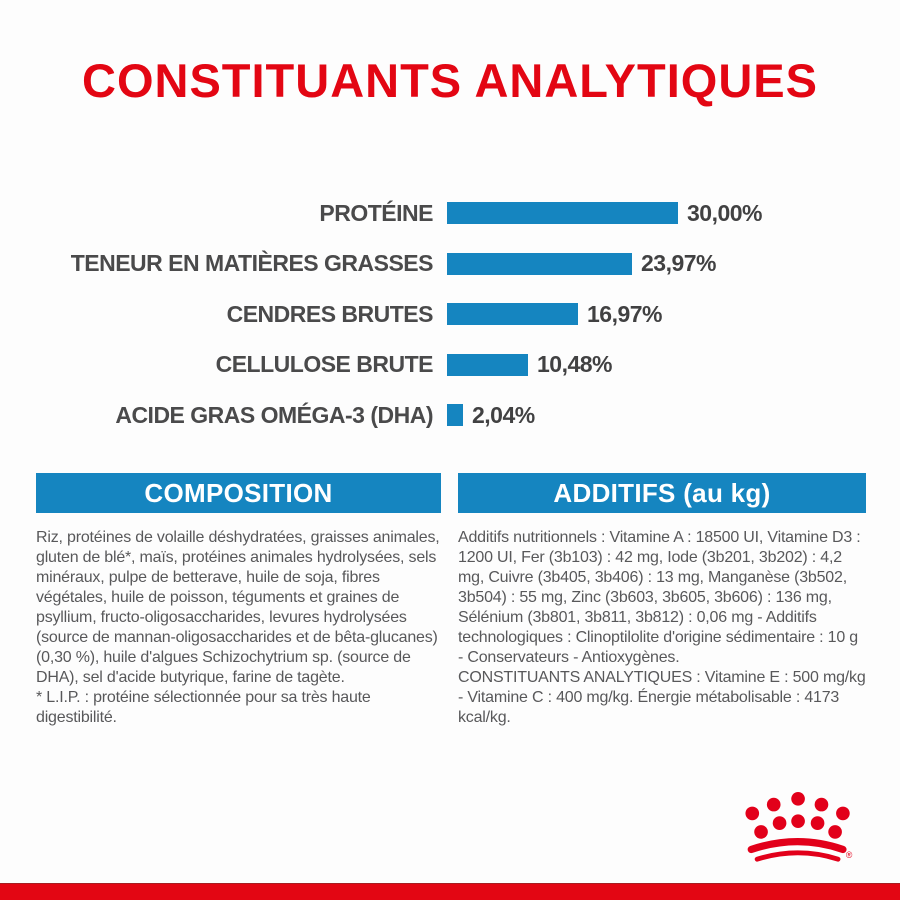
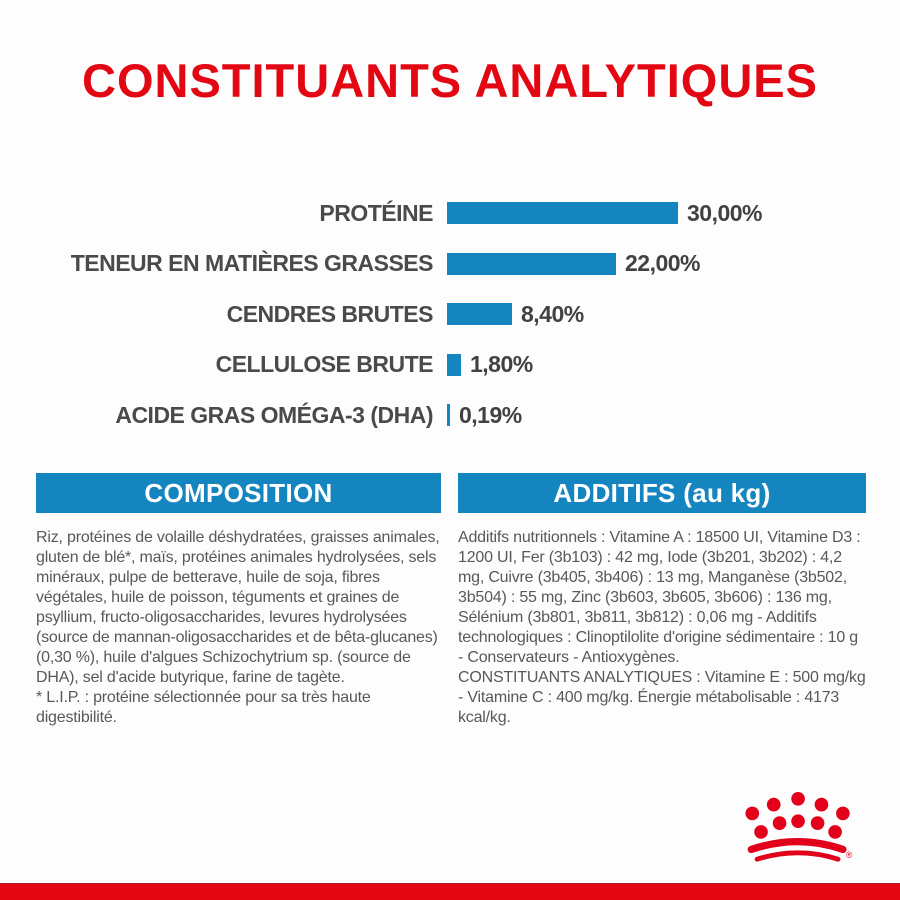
TENEUR EN MATIÈRES GRASSES: 23,97% -> 22,00%
CENDRES BRUTES: 16,97% -> 8,40%
CELLULOSE BRUTE: 10,48% -> 1,80%
ACIDE GRAS OMÉGA-3 (DHA): 2,04% -> 0,19%
